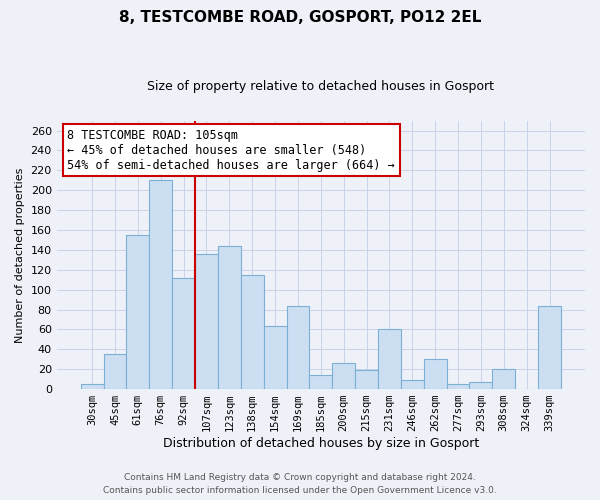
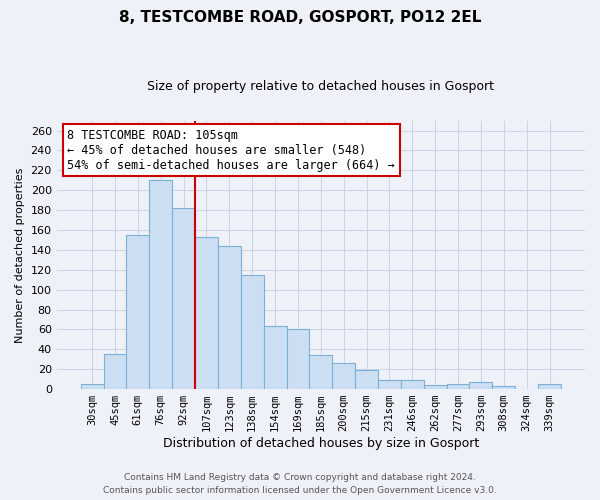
92sqm: 112 -> 182
107sqm: 136 -> 153
169sqm: 84 -> 60
185sqm: 14 -> 34
231sqm: 60 -> 9
262sqm: 30 -> 4
308sqm: 20 -> 3
339sqm: 84 -> 5
